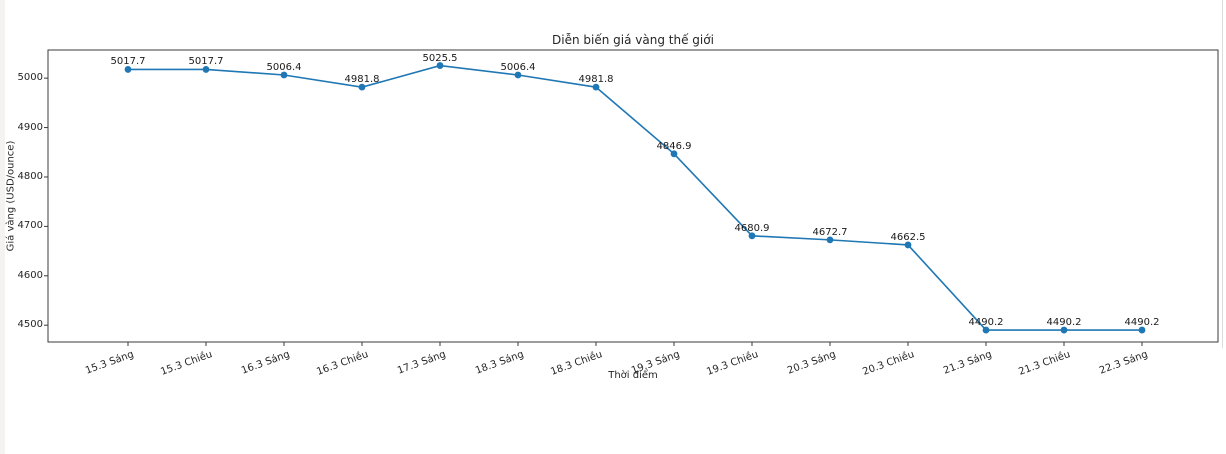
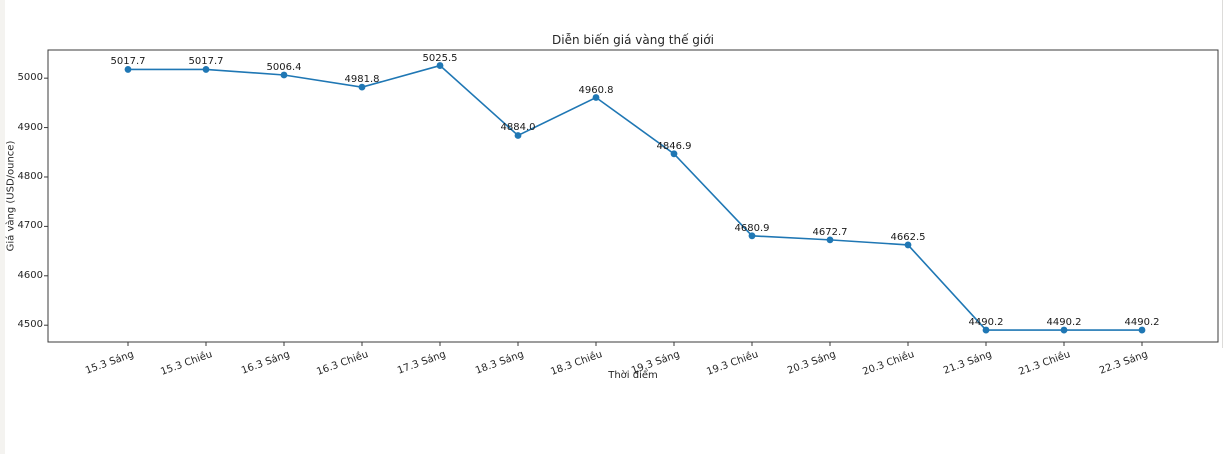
18.3 Sáng: 5006.4 -> 4884.0
18.3 Chiều: 4981.8 -> 4960.8
